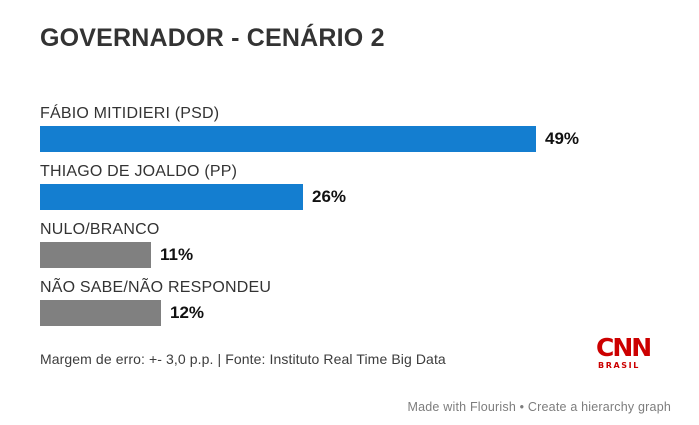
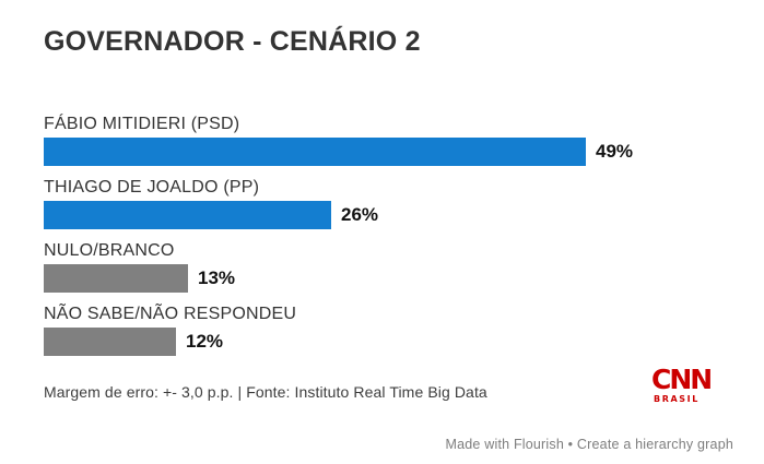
NULO/BRANCO: 11% -> 13%
